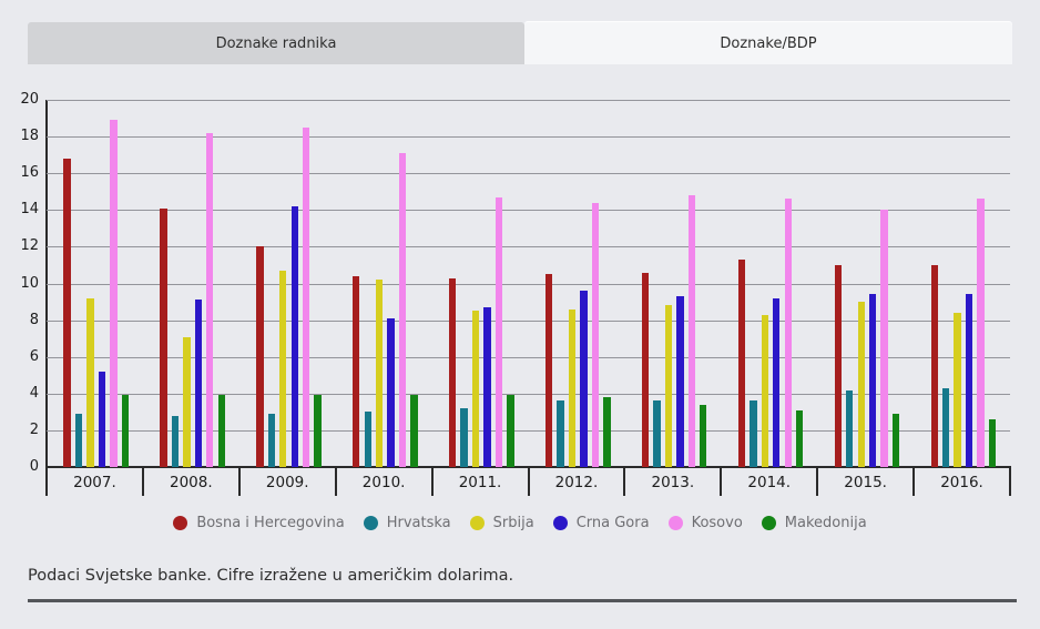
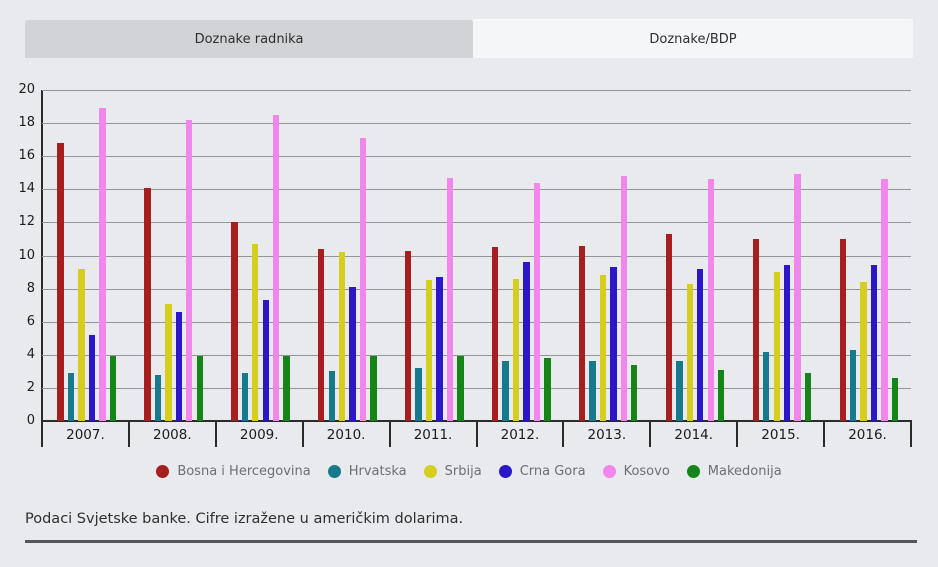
Crna Gora/2008.: 9.1 -> 6.6
Crna Gora/2009.: 14.2 -> 7.3
Kosovo/2015.: 14.0 -> 14.9
